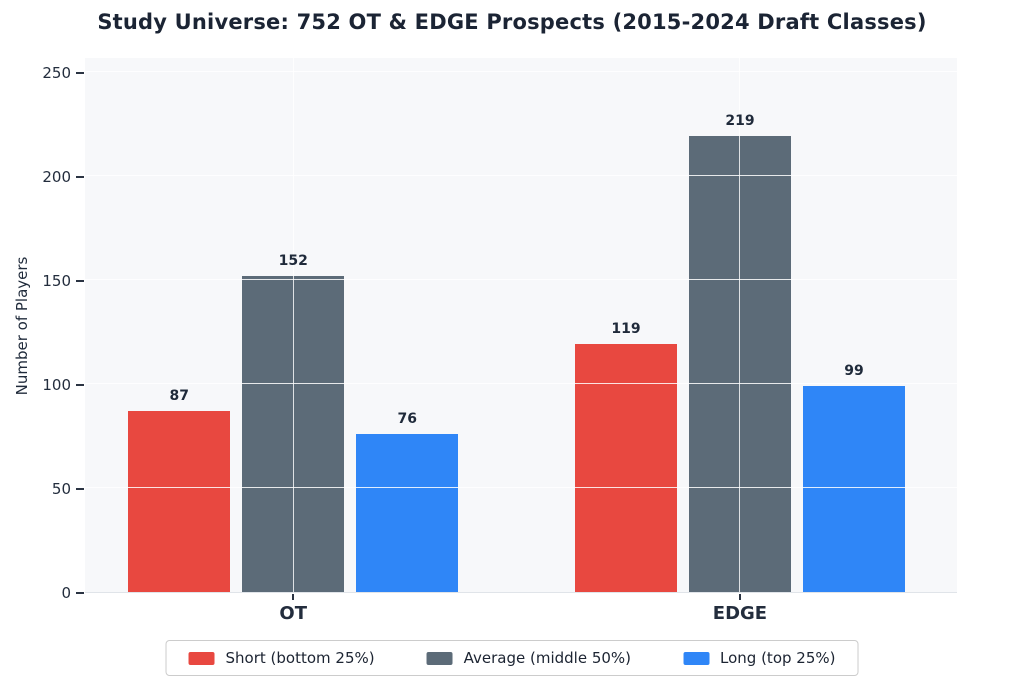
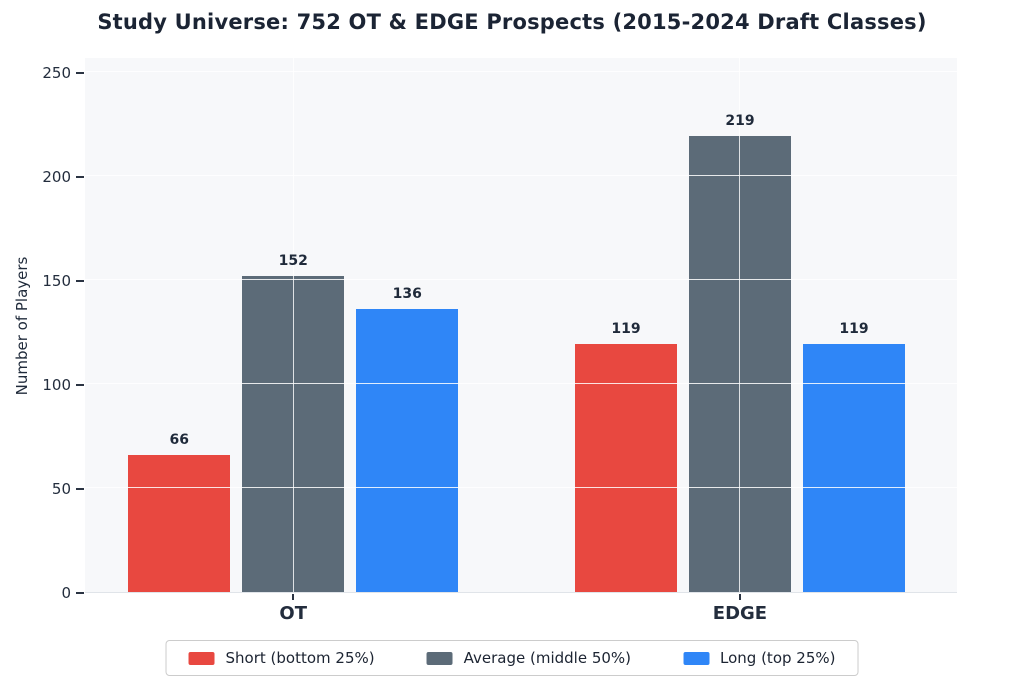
Short (bottom 25%)/OT: 87 -> 66
Long (top 25%)/OT: 76 -> 136
Long (top 25%)/EDGE: 99 -> 119
